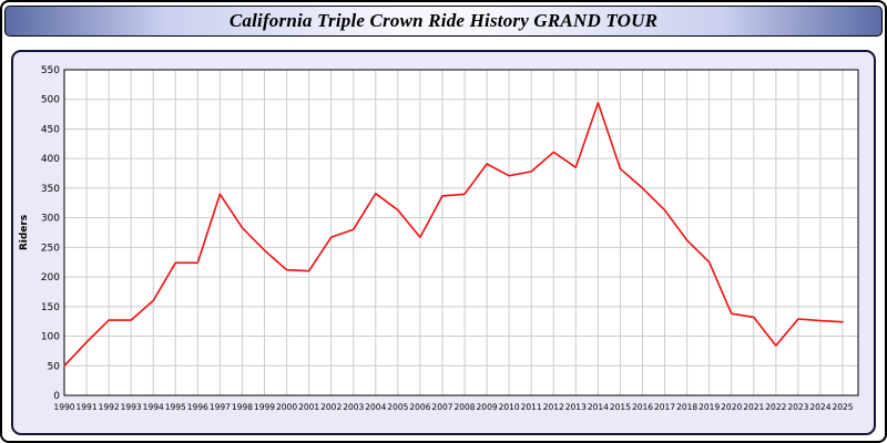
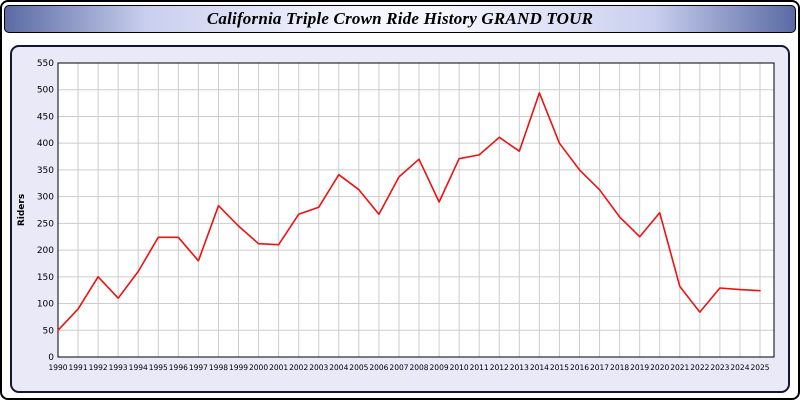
1992: 130 -> 150
1993: 130 -> 110
1997: 340 -> 180
2008: 340 -> 370
2009: 390 -> 290
2015: 380 -> 400
2020: 140 -> 270
